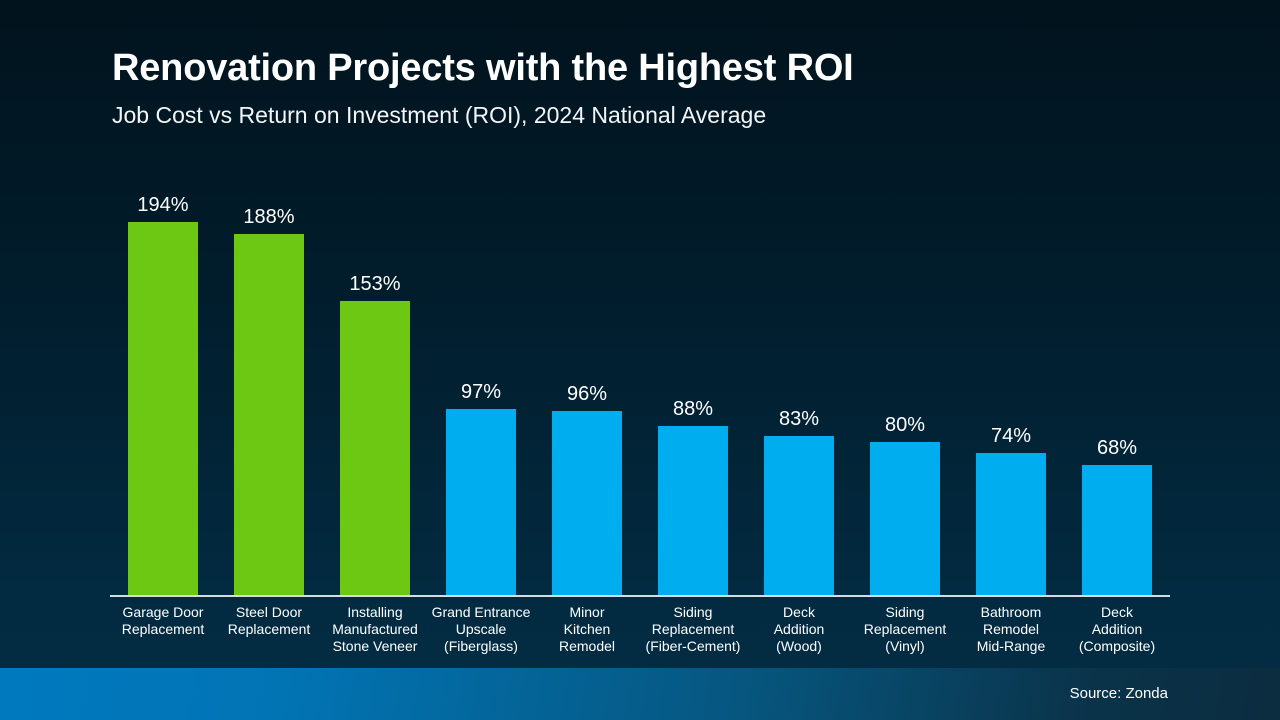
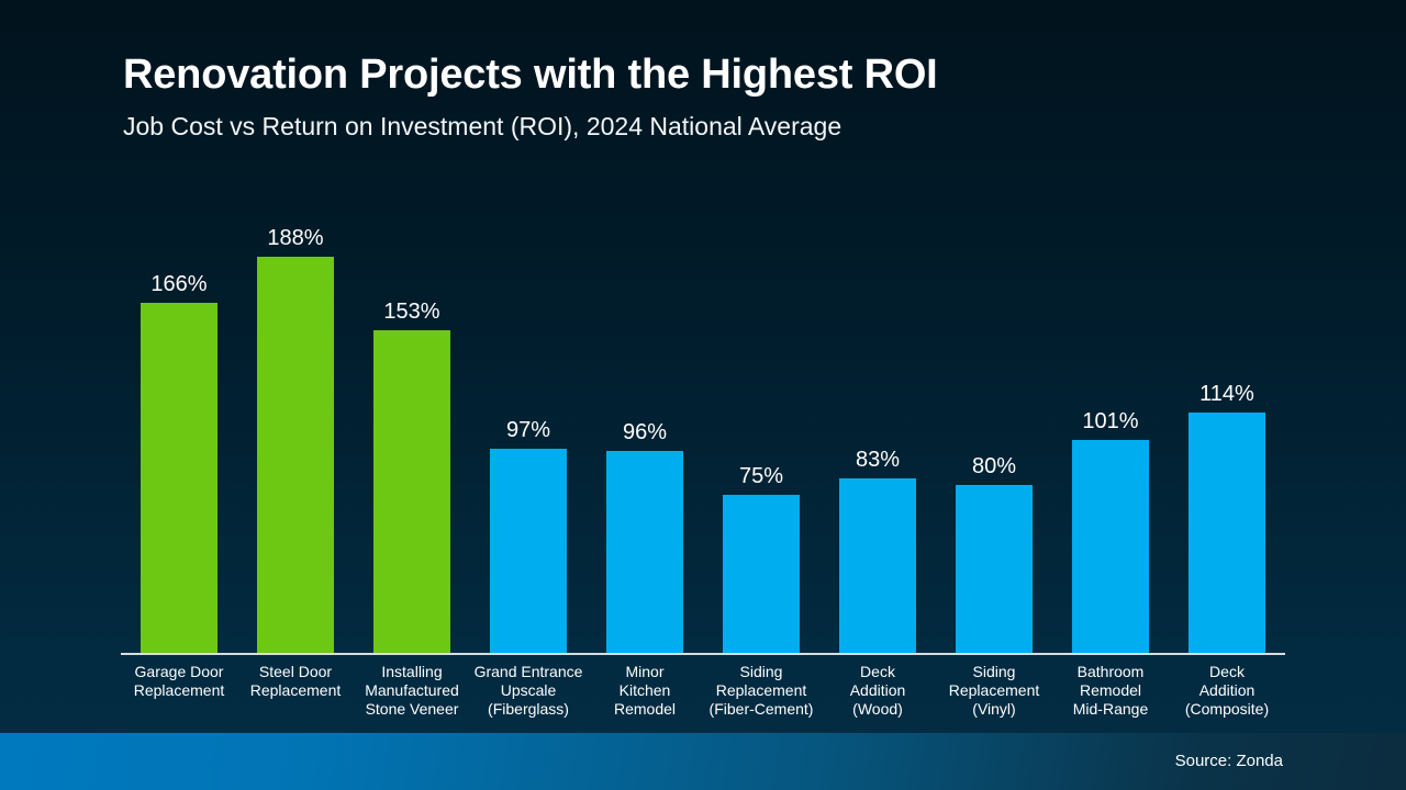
Garage Door Replacement: 194% -> 166%
Siding Replacement (Fiber-Cement): 88% -> 75%
Bathroom Remodel Mid-Range: 74% -> 101%
Deck Addition (Composite): 68% -> 114%
